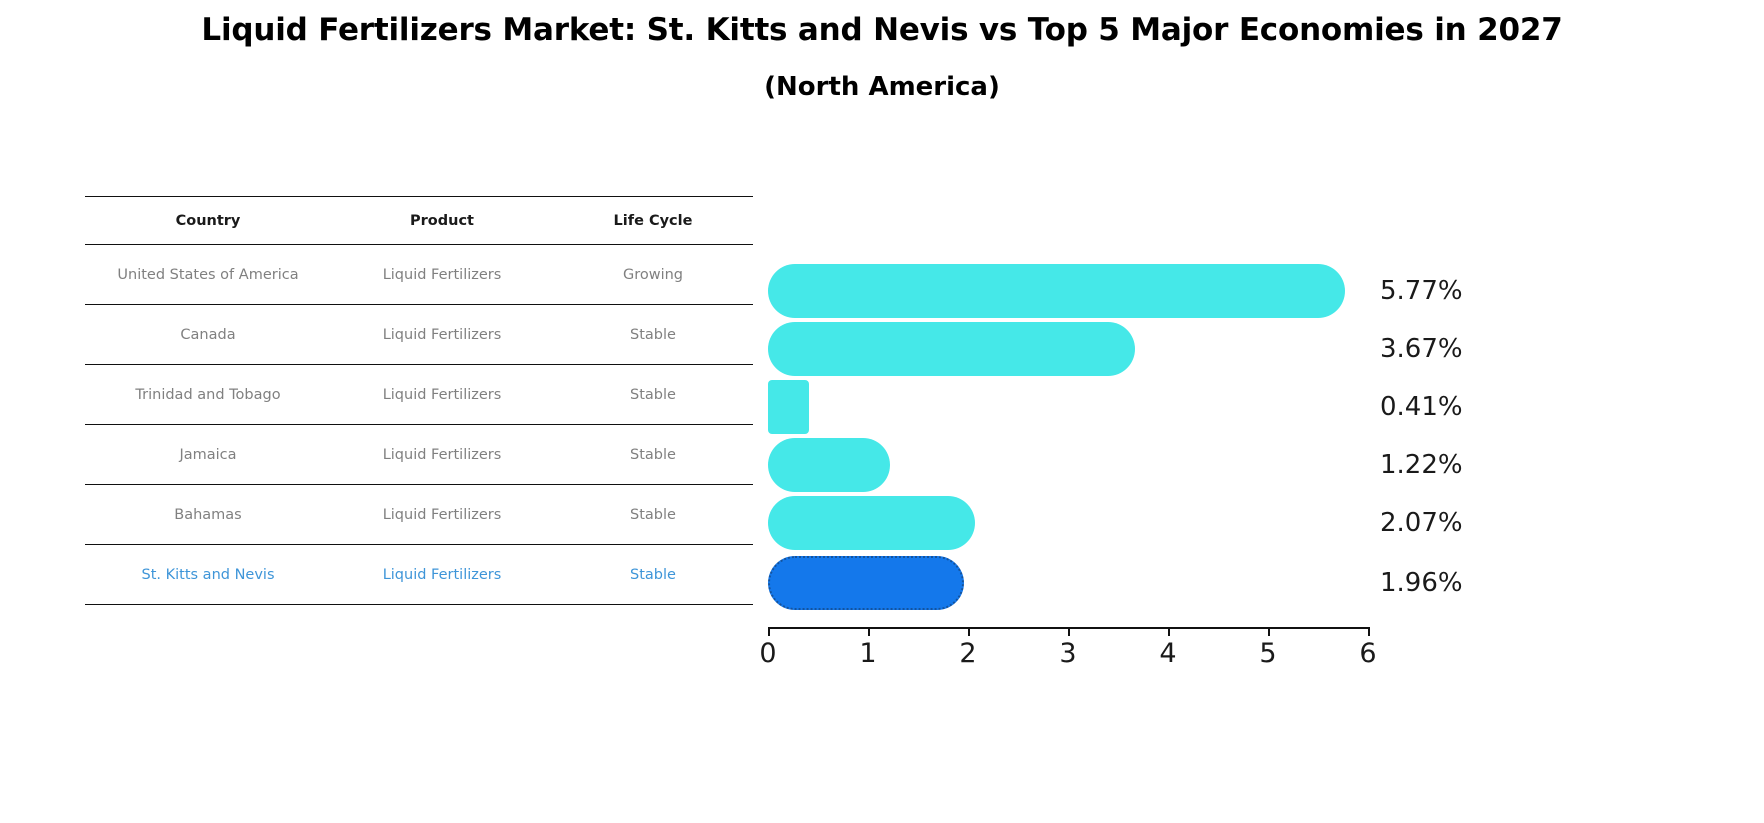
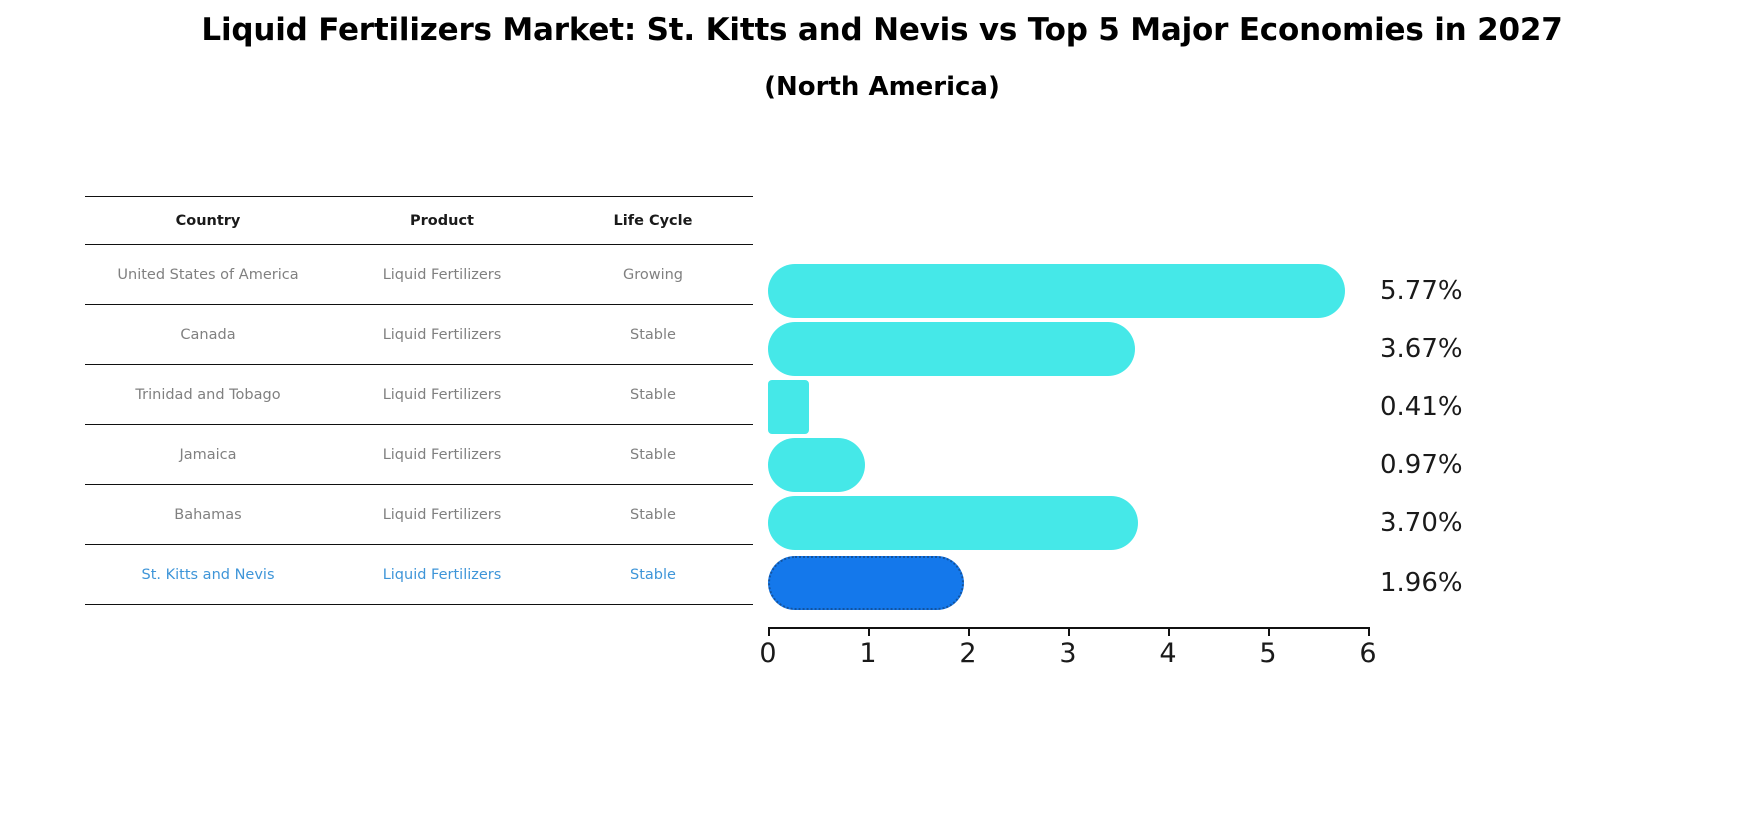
Jamaica: 1.22% -> 0.97%
Bahamas: 2.07% -> 3.70%
